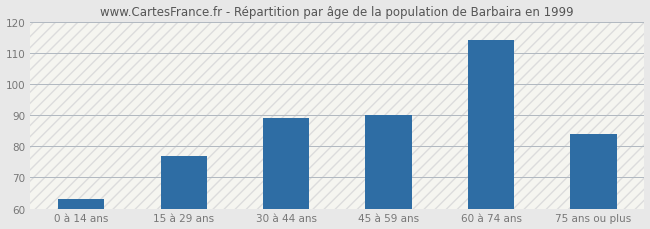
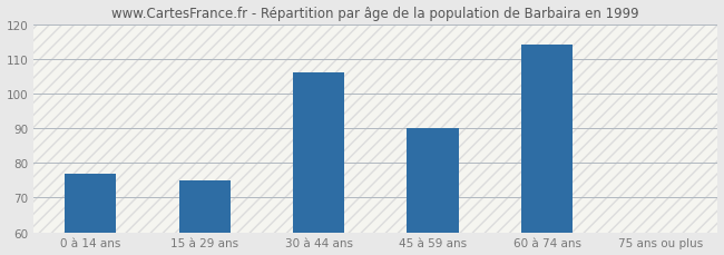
0 à 14 ans: 63 -> 77
15 à 29 ans: 77 -> 75
30 à 44 ans: 89 -> 106
75 ans ou plus: 84 -> 60
